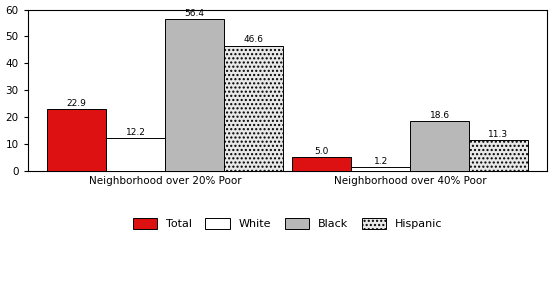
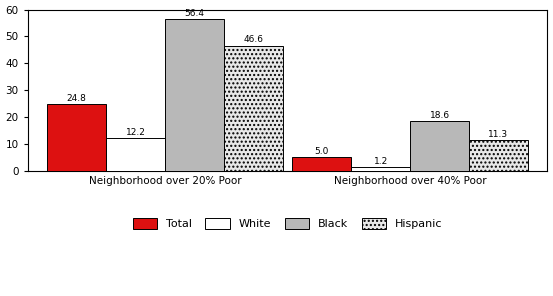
Total/Neighborhood over 20% Poor: 22.9 -> 24.8
